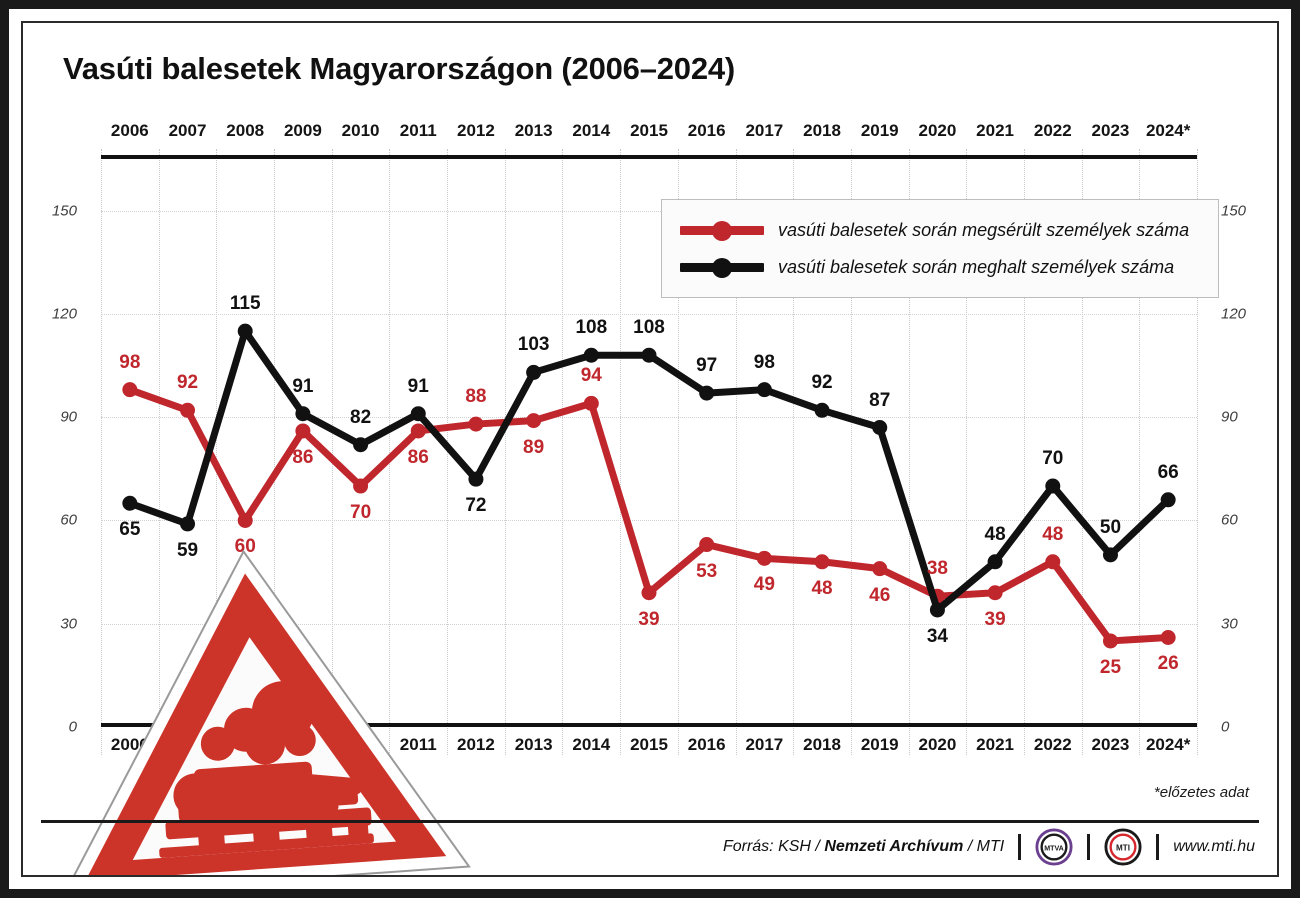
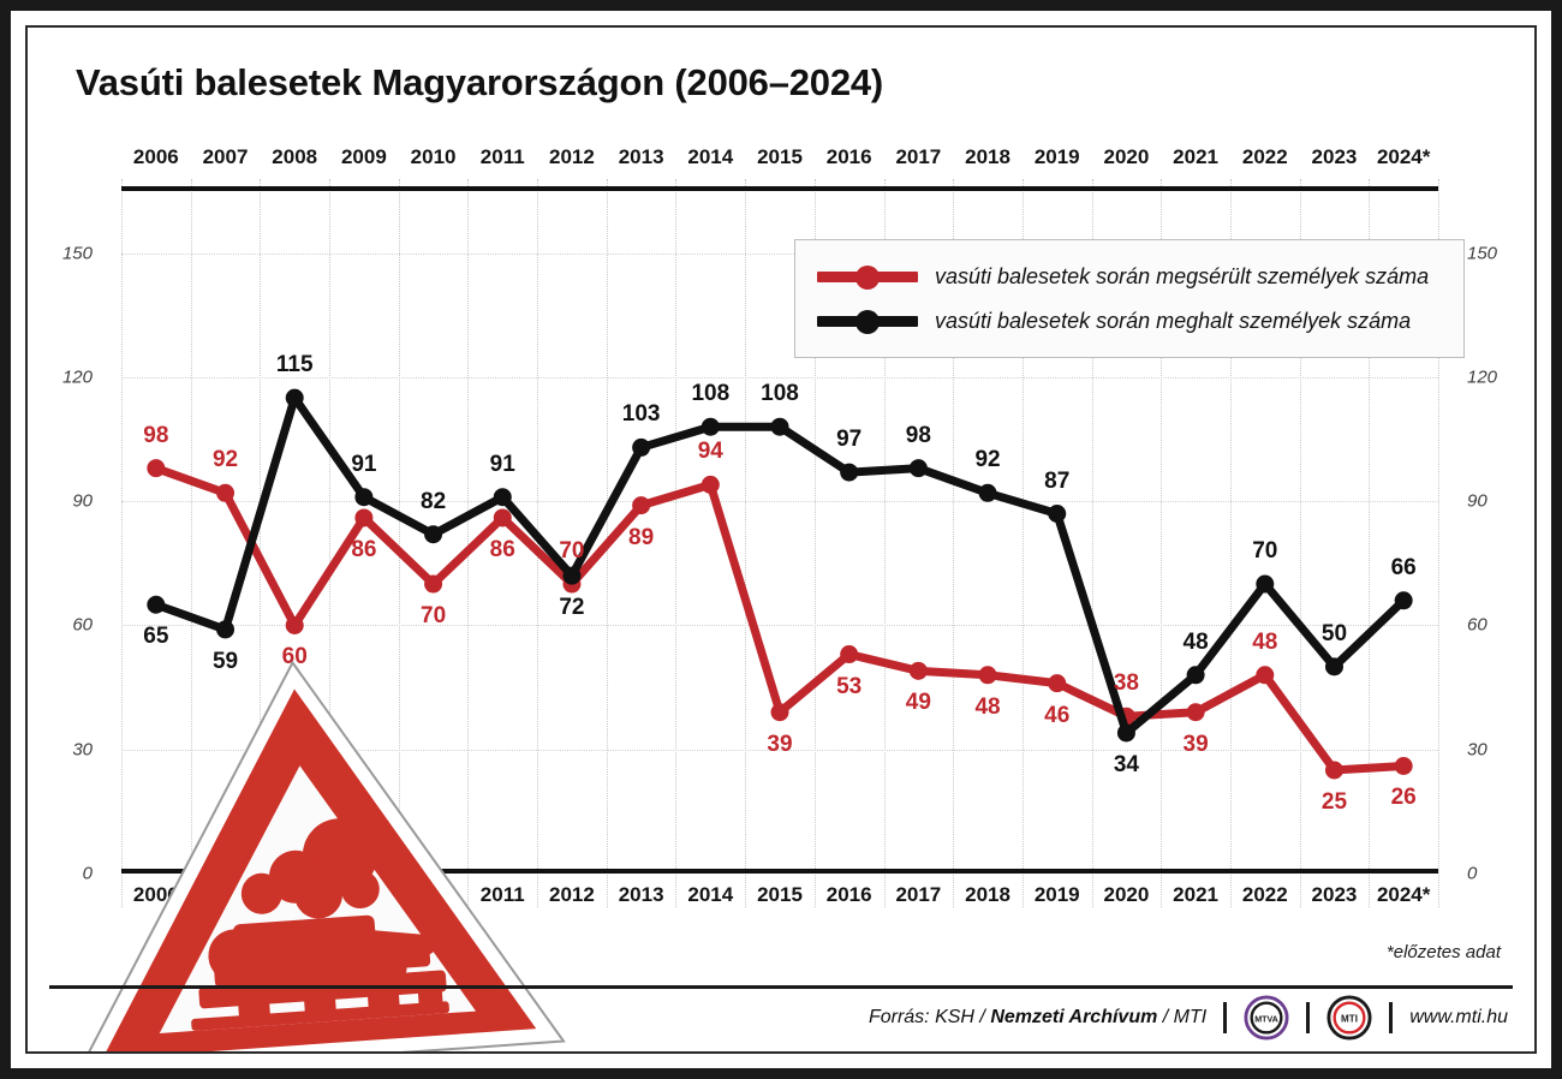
vasúti balesetek során megsérült személyek száma/2012: 88 -> 70
